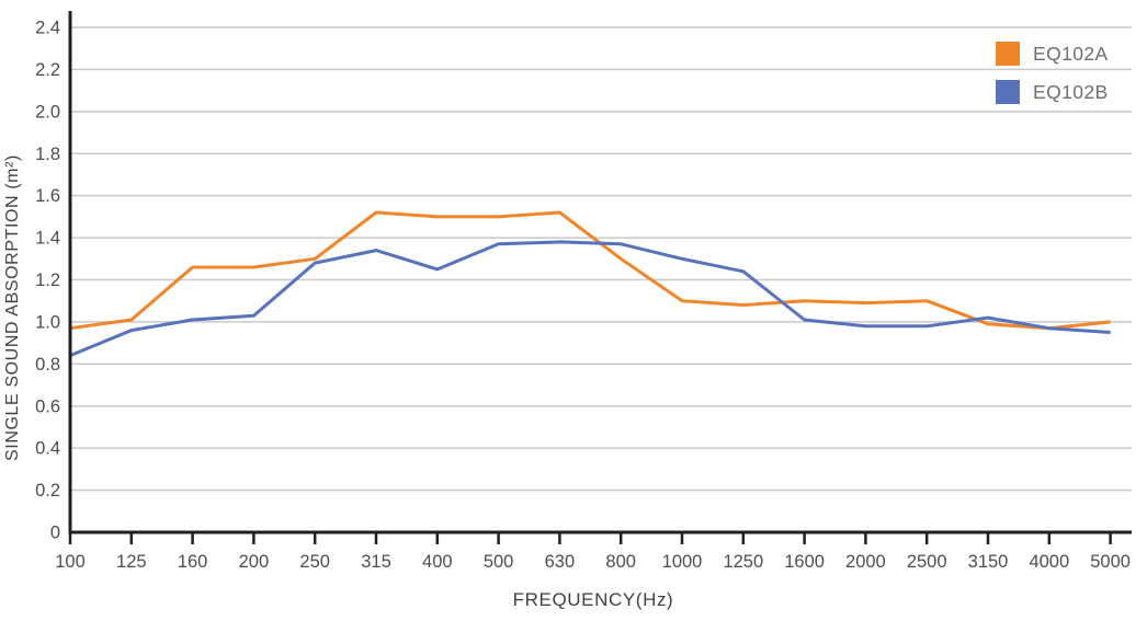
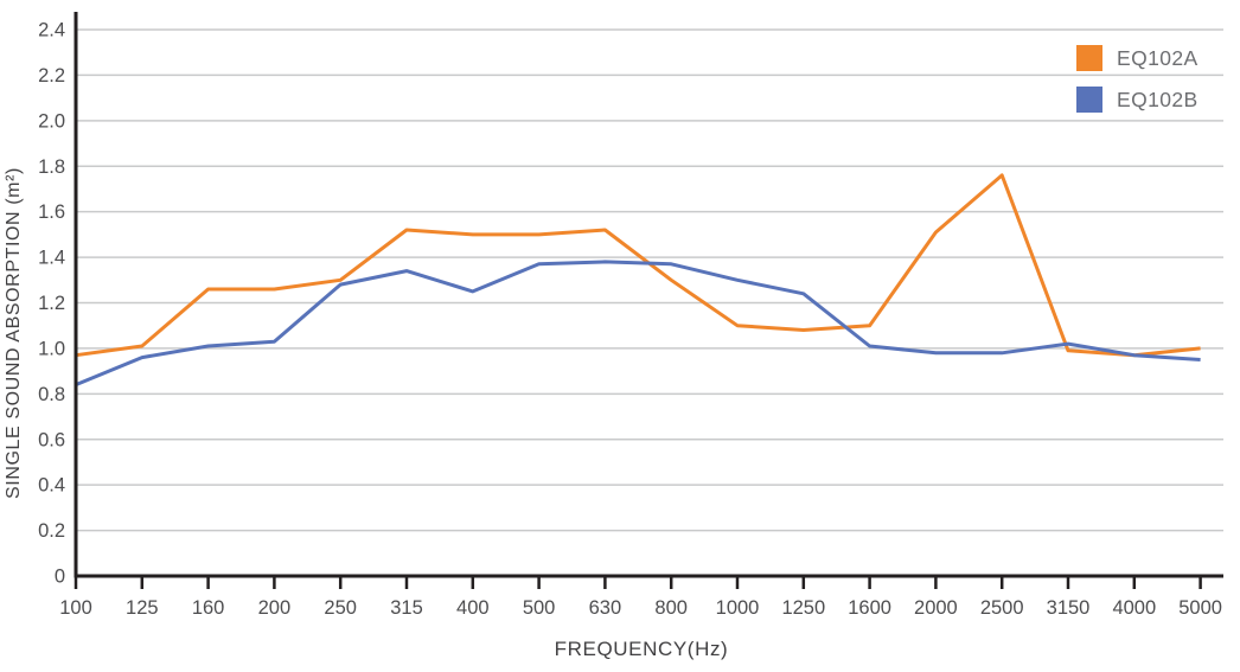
EQ102A/2000: 1.09 -> 1.51
EQ102A/2500: 1.10 -> 1.76
